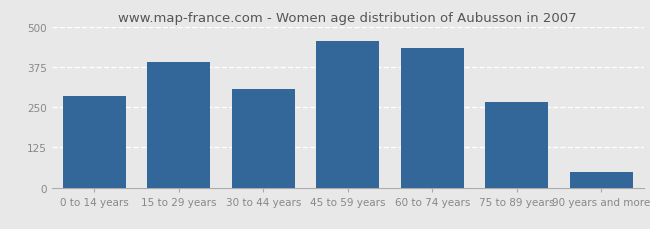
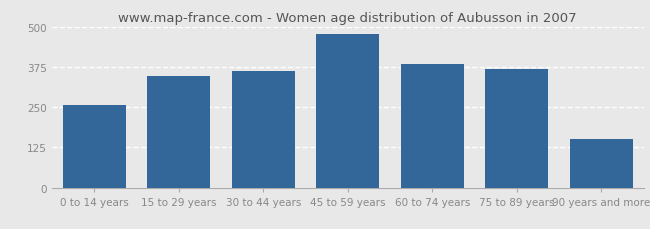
0 to 14 years: 285 -> 258
15 to 29 years: 390 -> 348
30 to 44 years: 305 -> 362
45 to 59 years: 455 -> 478
60 to 74 years: 435 -> 383
75 to 89 years: 265 -> 368
90 years and more: 50 -> 150
